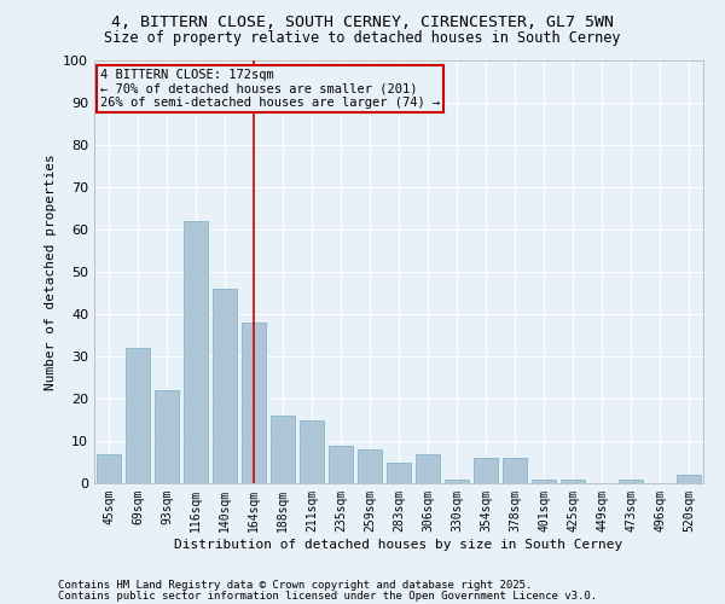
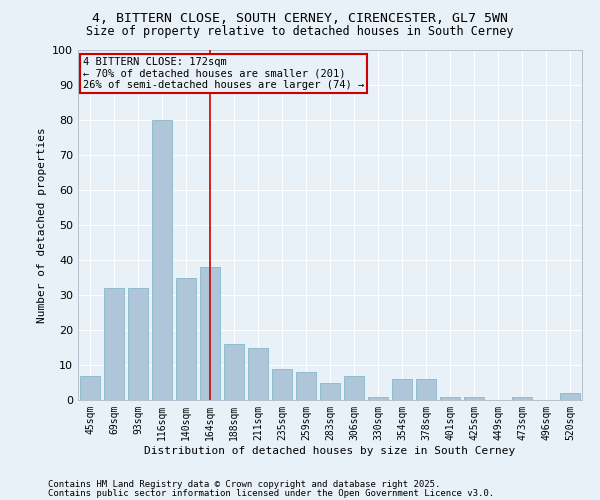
93sqm: 22 -> 32
116sqm: 62 -> 80
140sqm: 46 -> 35
